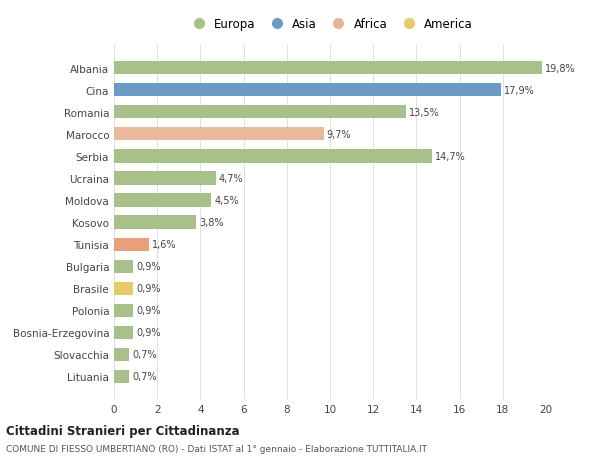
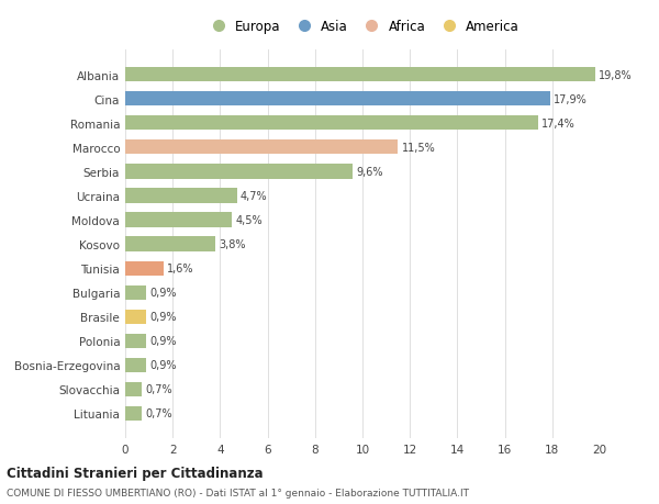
Romania: 13,5% -> 17,4%
Marocco: 9,7% -> 11,5%
Serbia: 14,7% -> 9,6%
